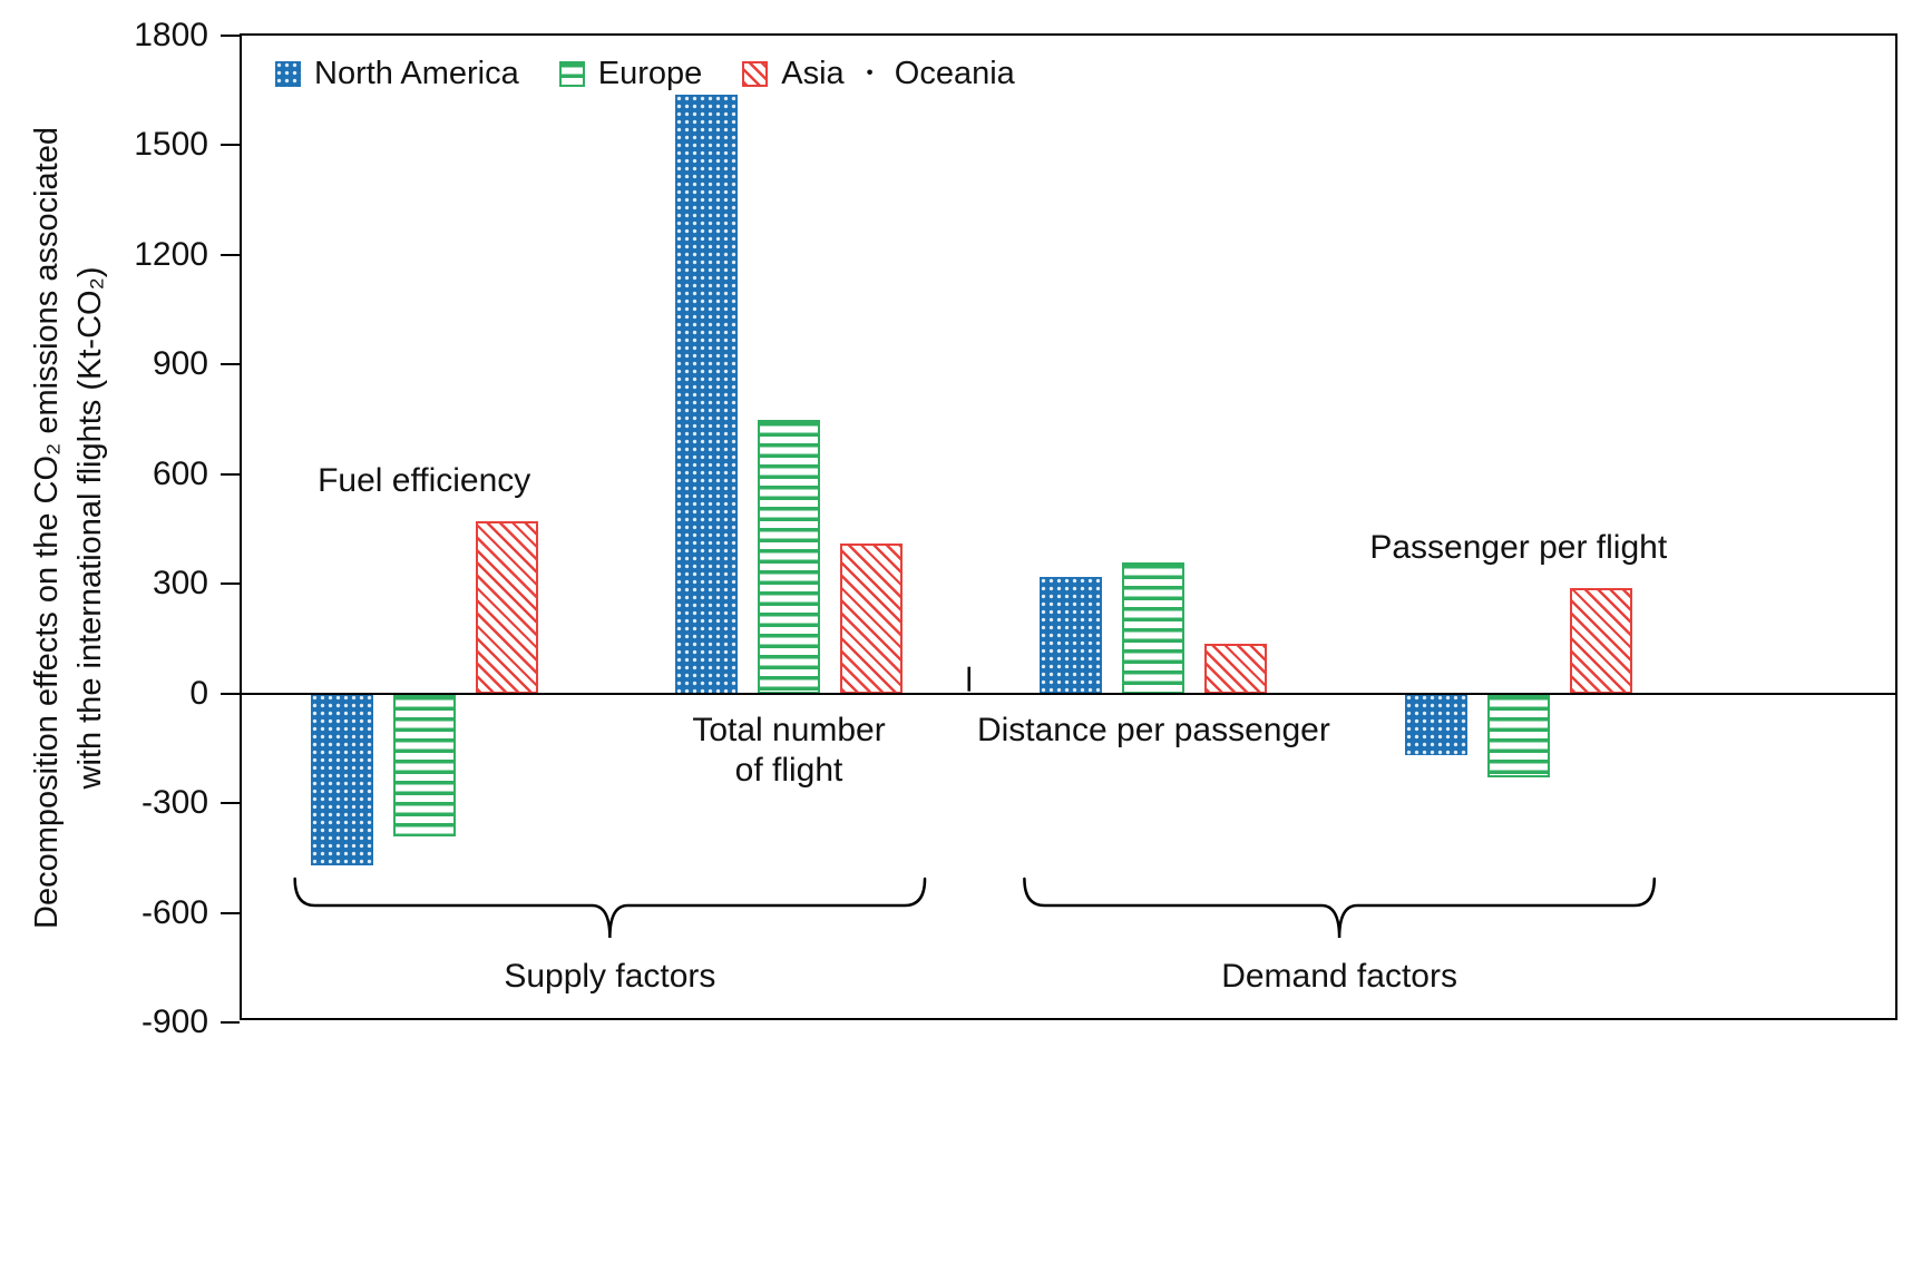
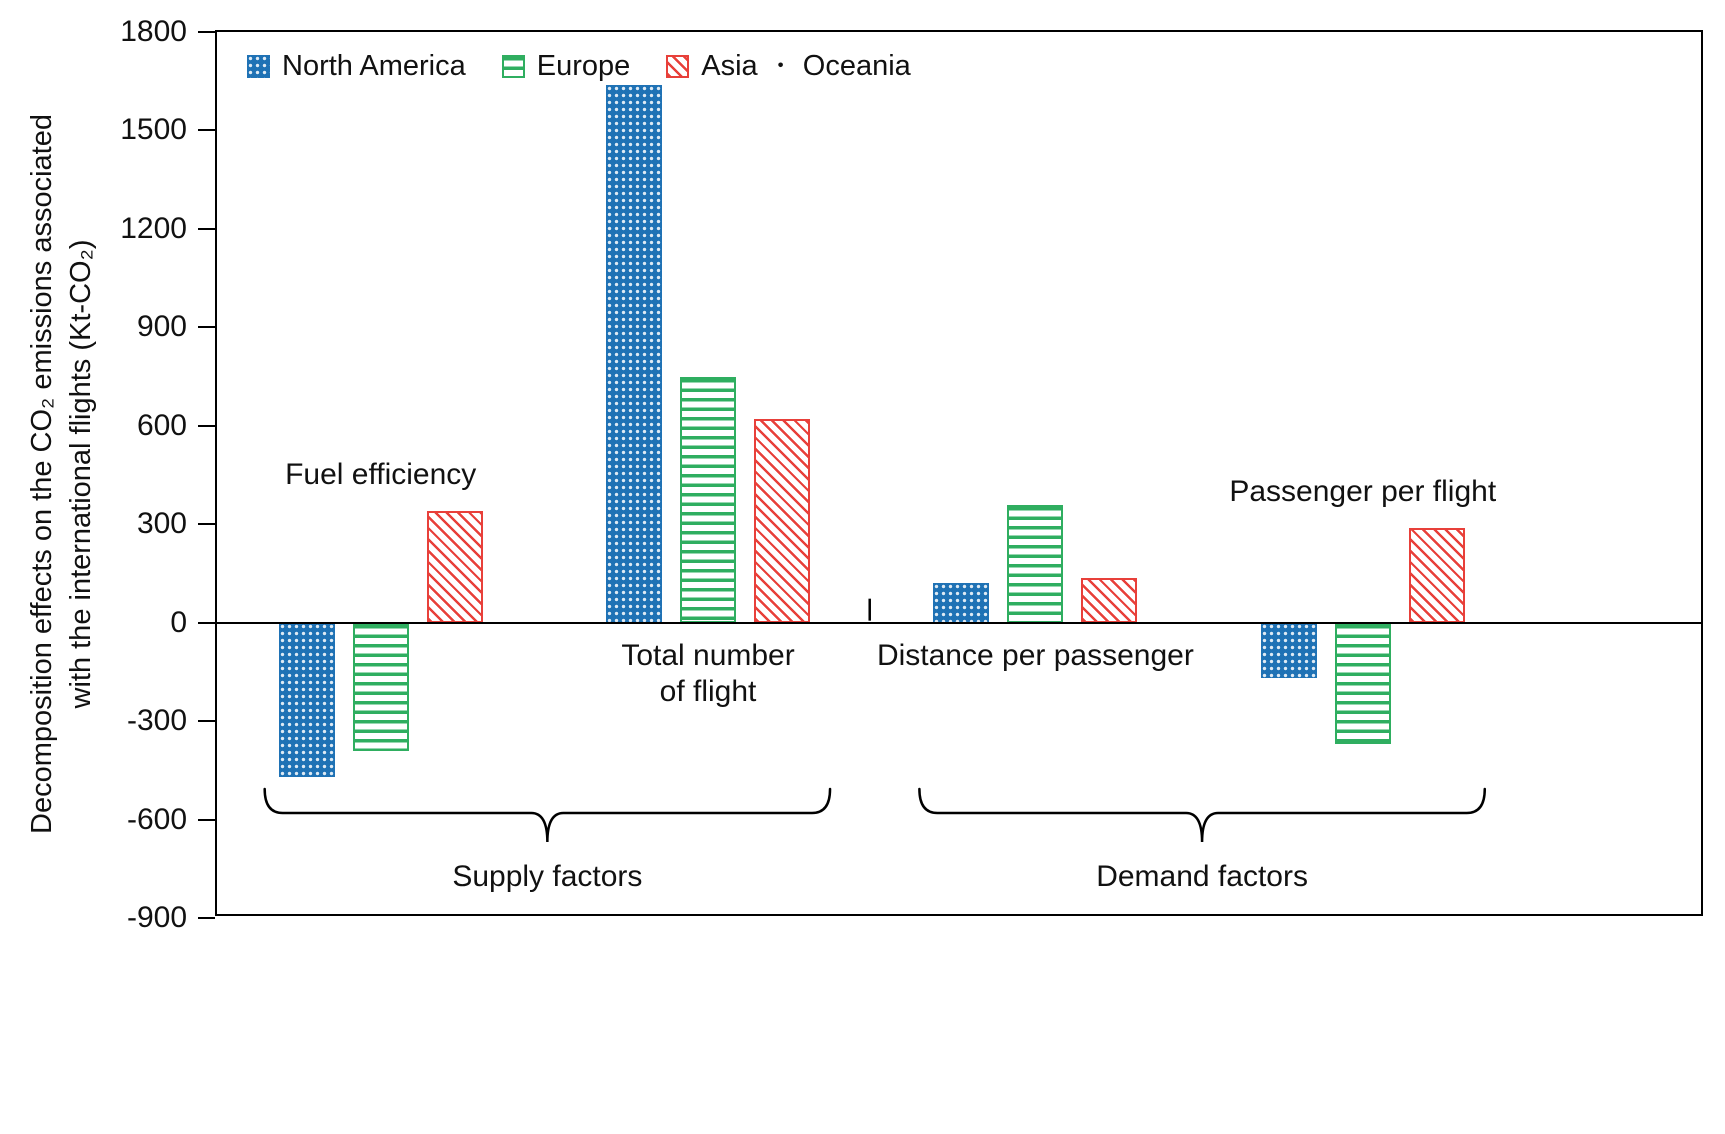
Asia ・ Oceania/Fuel efficiency: 470 -> 340
Asia ・ Oceania/Total number of flight: 410 -> 620
North America/Distance per passenger: 320 -> 120
Europe/Passenger per flight: -230 -> -370
